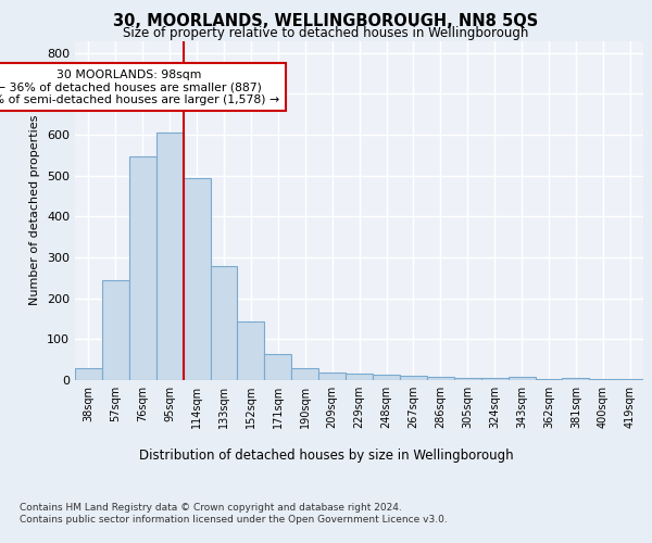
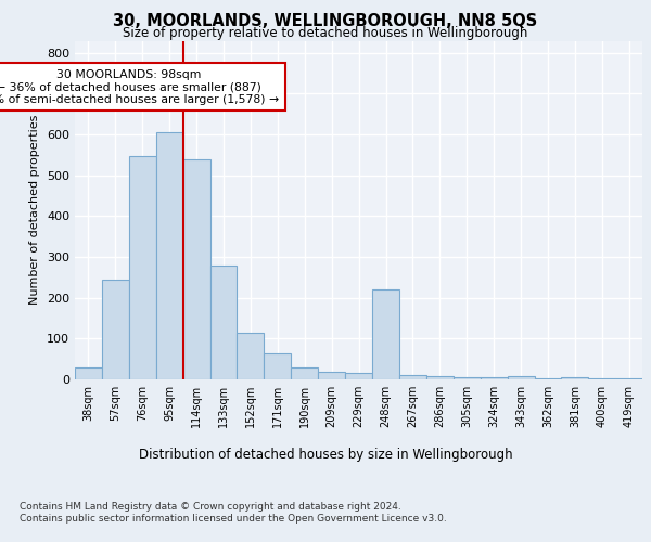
114sqm: 493 -> 540
152sqm: 143 -> 115
248sqm: 12 -> 220
